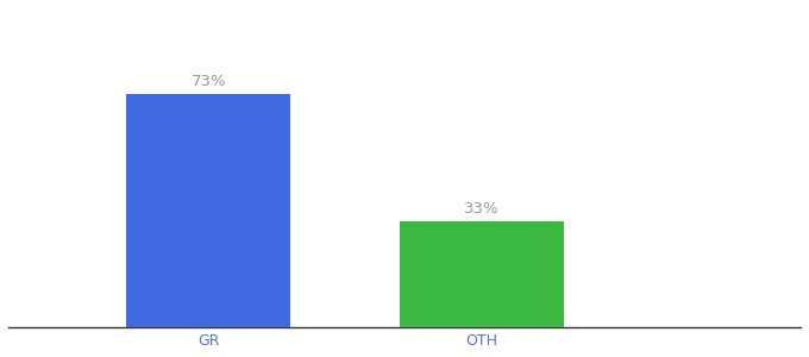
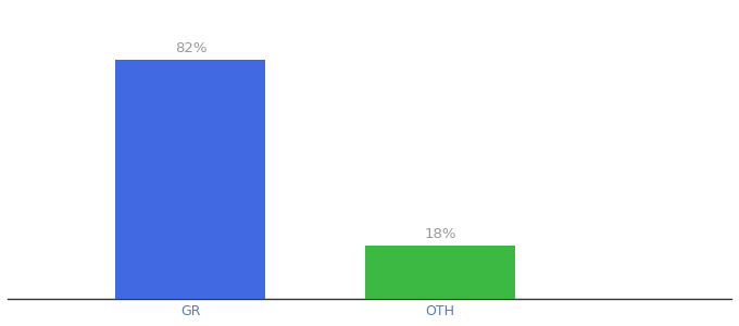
GR: 73% -> 82%
OTH: 33% -> 18%
